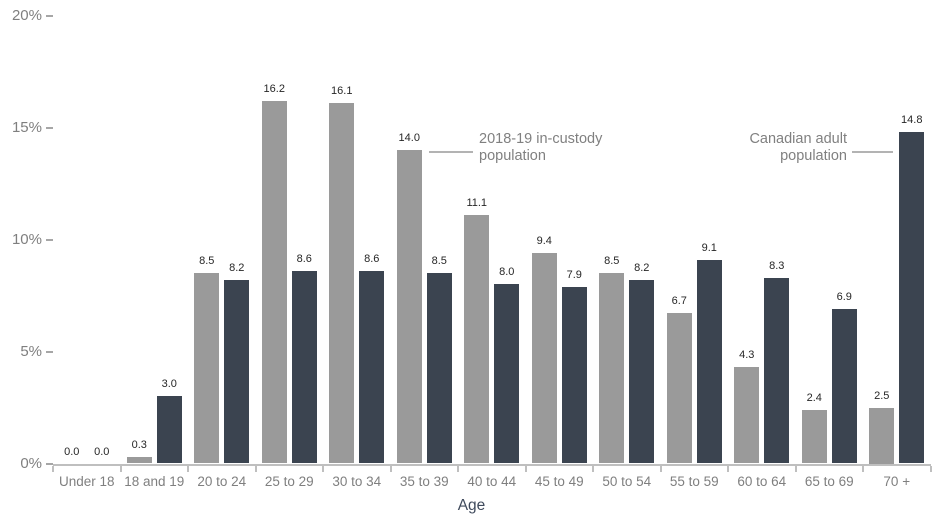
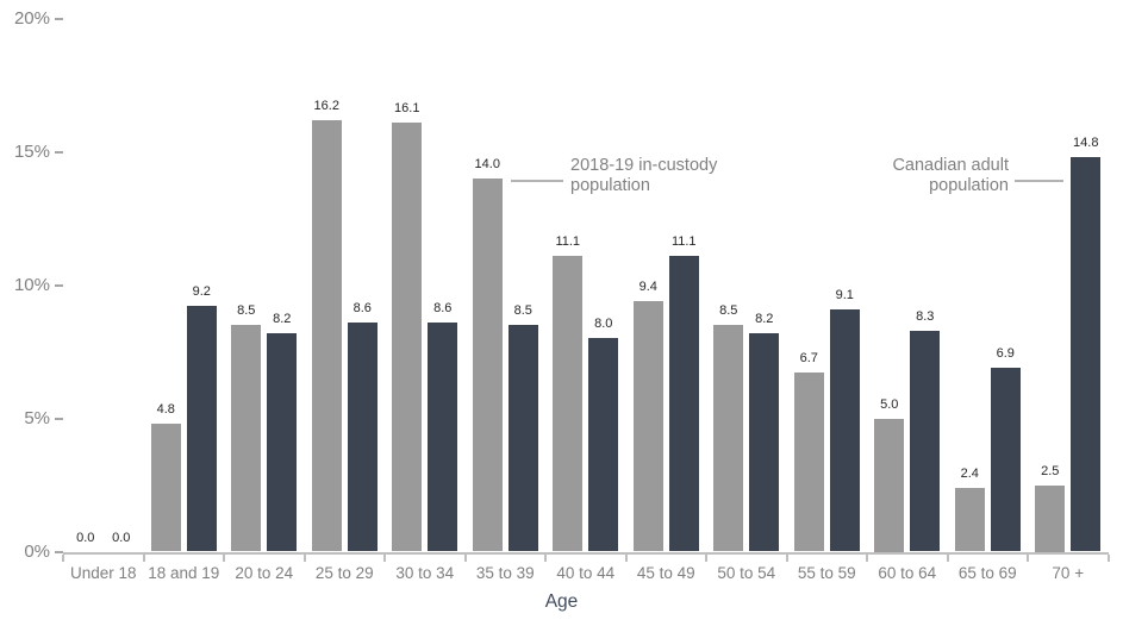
2018-19 in-custody population/18 and 19: 0.3 -> 4.8
Canadian adult population/18 and 19: 3.0 -> 9.2
Canadian adult population/45 to 49: 7.9 -> 11.1
2018-19 in-custody population/60 to 64: 4.3 -> 5.0
